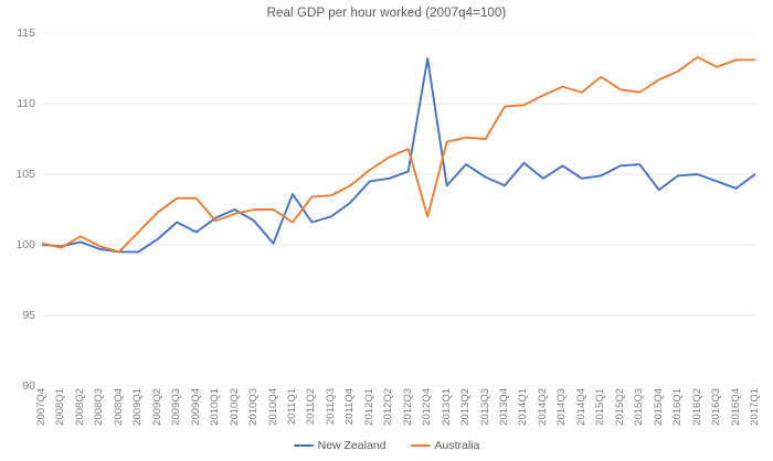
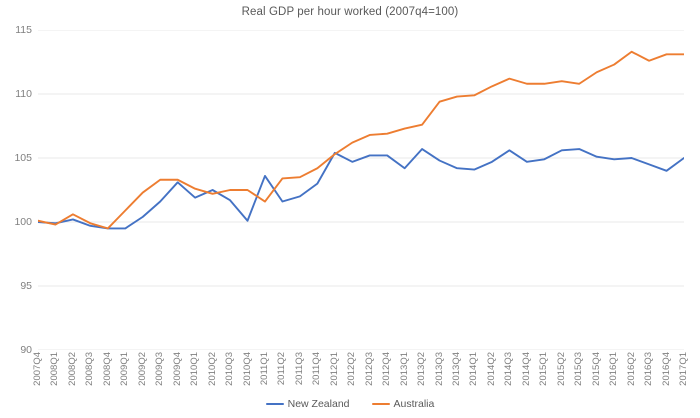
New Zealand/2009Q4: 100.9 -> 103.1
Australia/2010Q1: 101.7 -> 102.6
New Zealand/2012Q1: 104.5 -> 105.4
New Zealand/2012Q4: 113.2 -> 105.2
Australia/2012Q4: 102.0 -> 106.9
Australia/2013Q3: 107.5 -> 109.4
New Zealand/2014Q1: 105.8 -> 104.1
Australia/2015Q1: 111.9 -> 110.8
New Zealand/2015Q4: 103.9 -> 105.1
